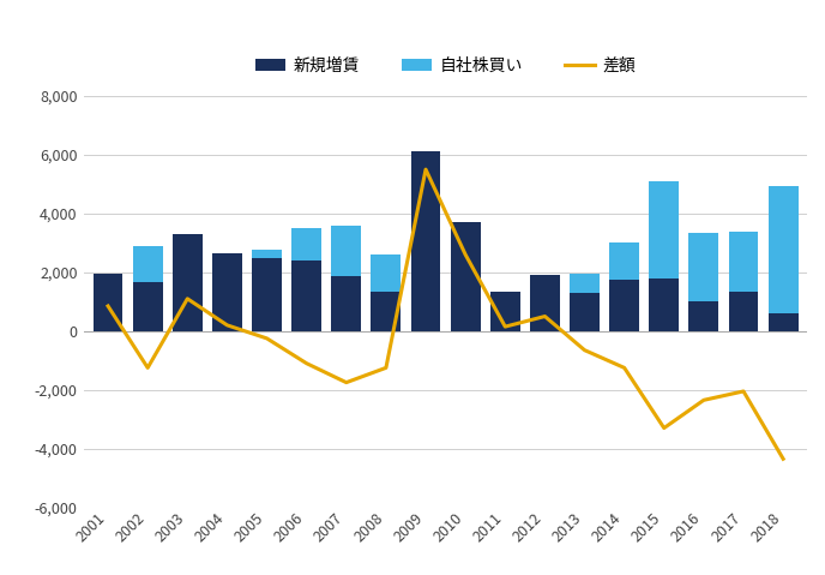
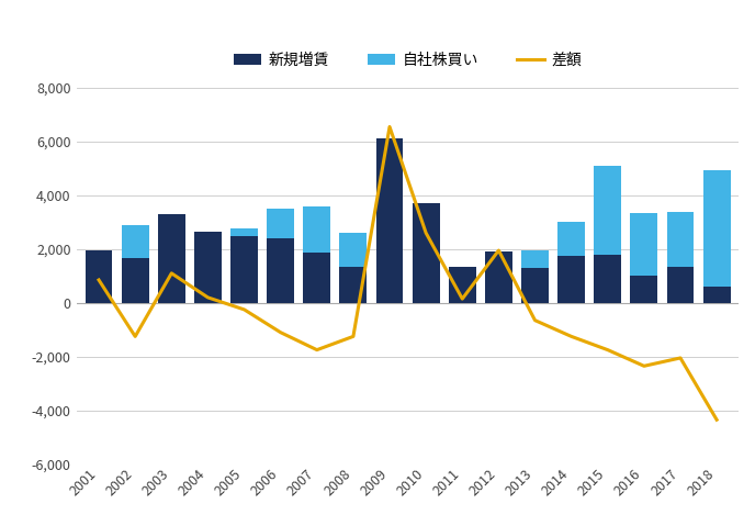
差額/2009: 5,500 -> 6,550
差額/2012: 500 -> 1,950
差額/2015: -3,300 -> -1,750
